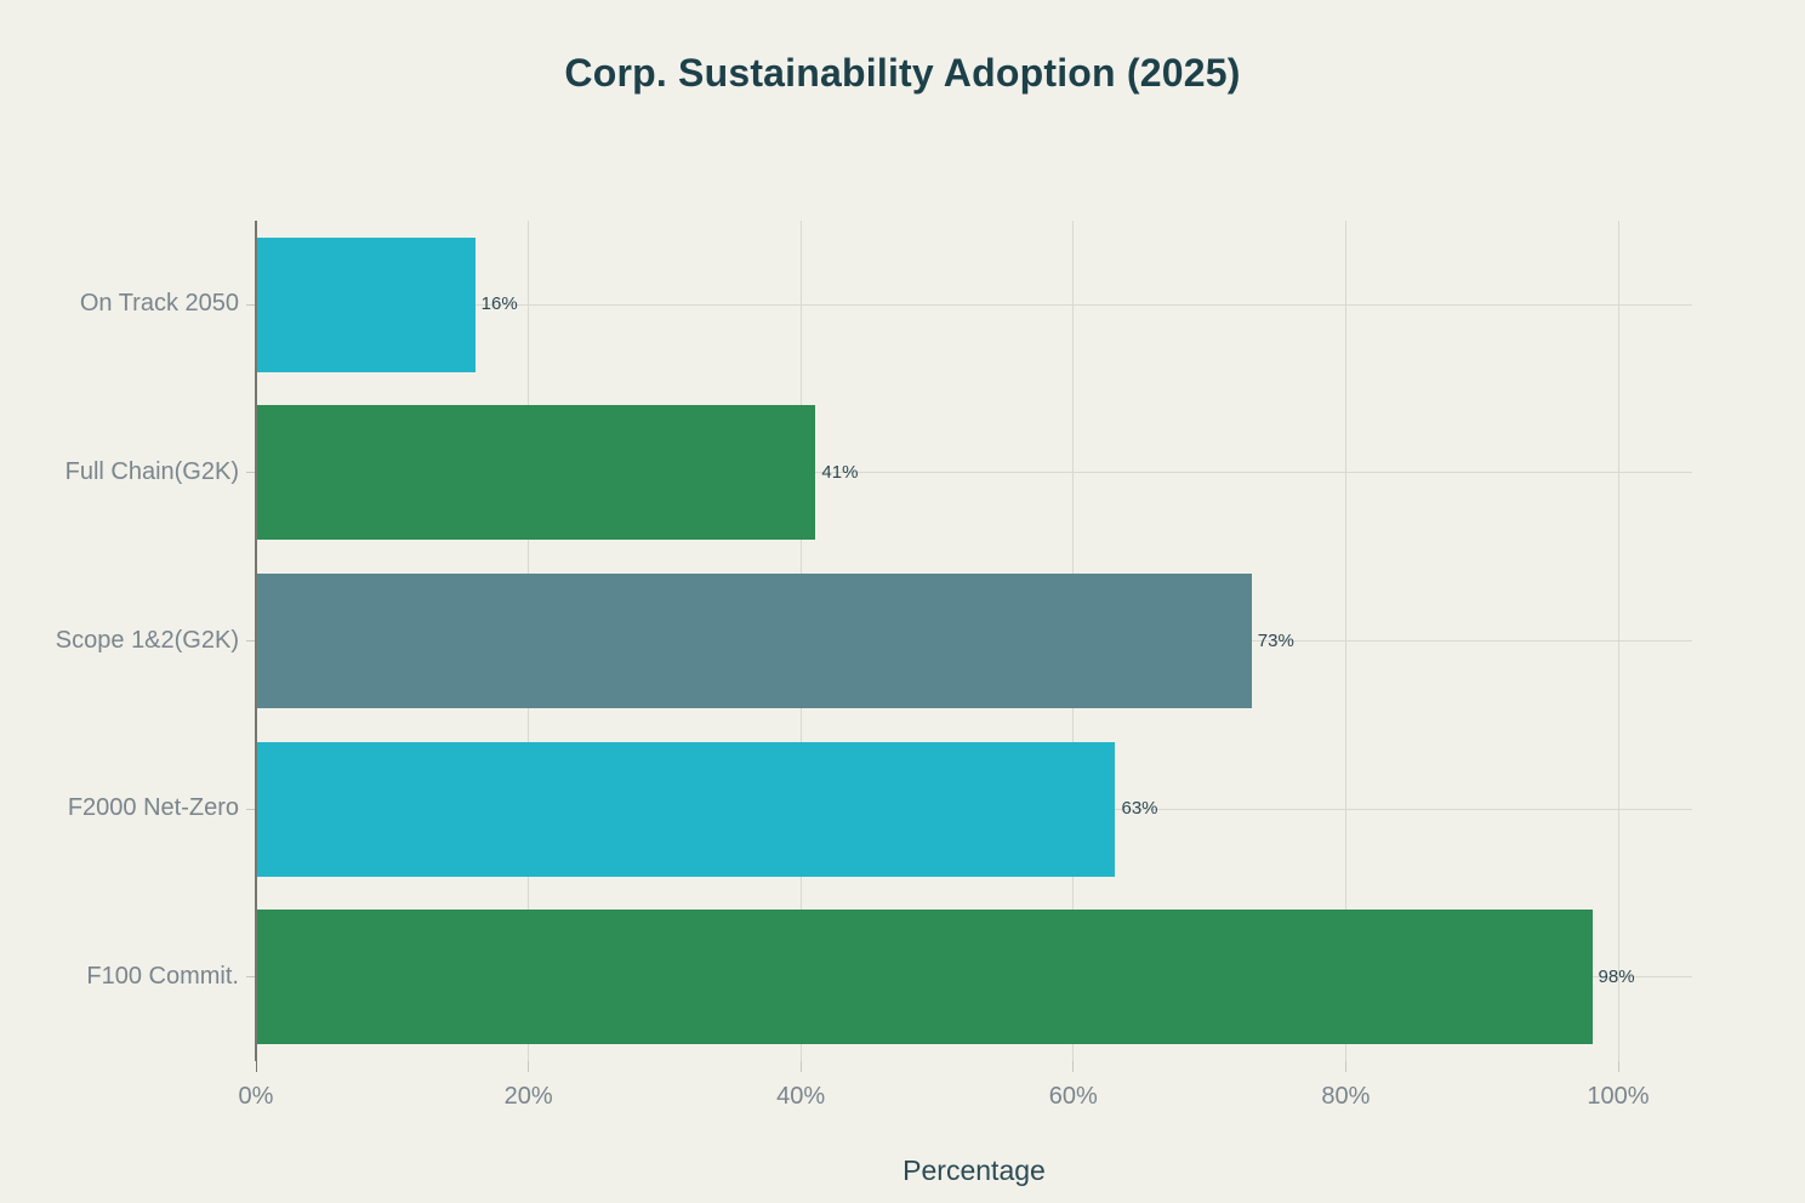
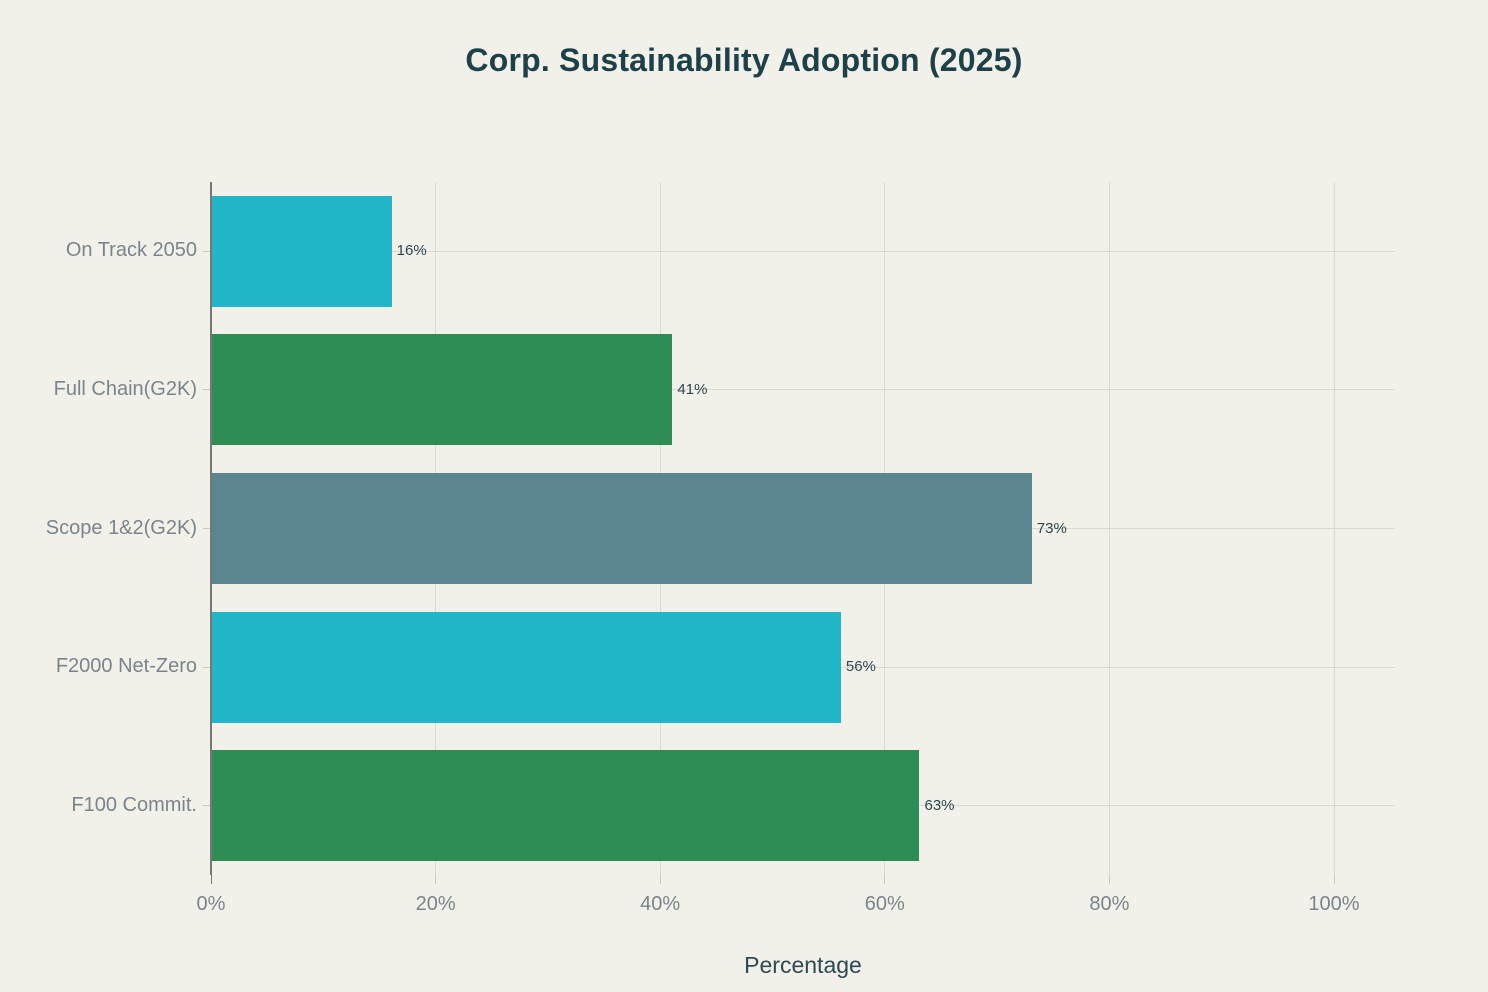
F2000 Net-Zero: 63% -> 56%
F100 Commit.: 98% -> 63%
